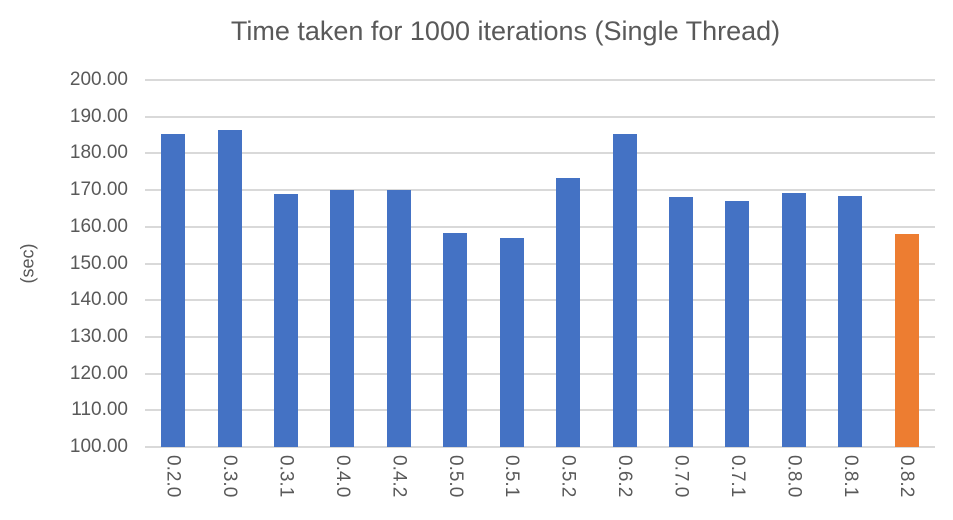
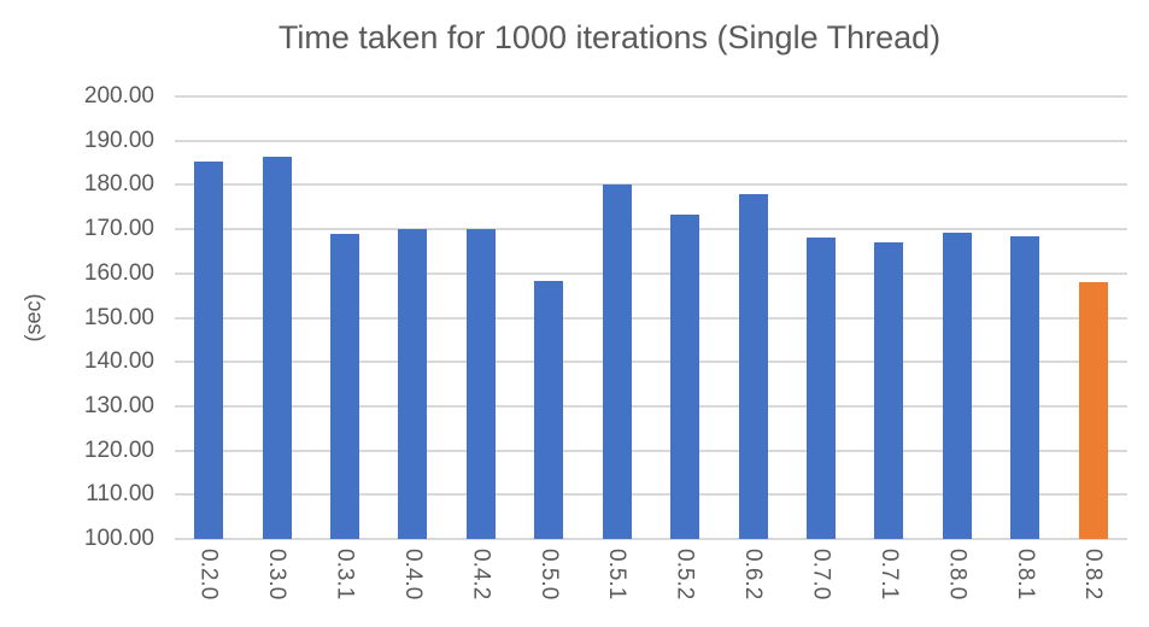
0.5.1: 157 -> 180
0.6.2: 185 -> 178
